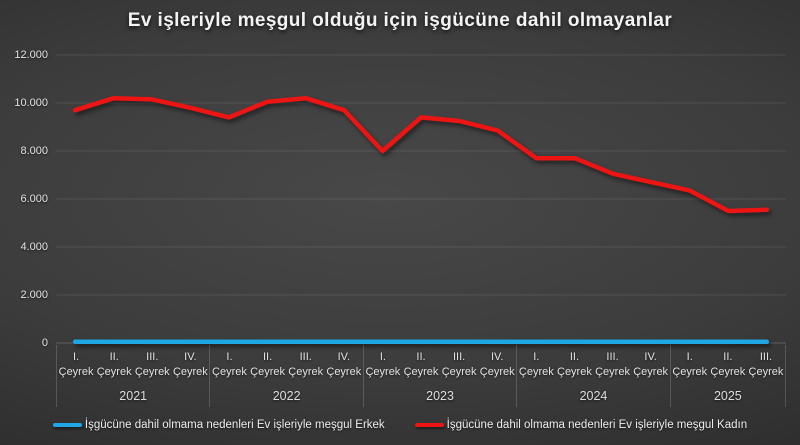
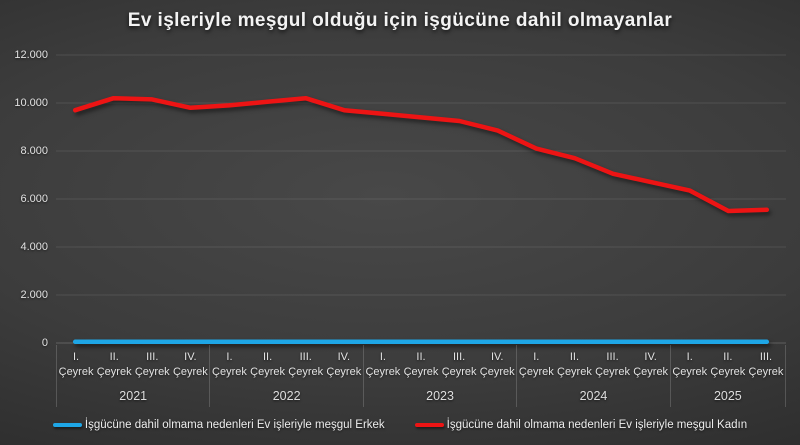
İşgücüne dahil olmama nedenleri Ev işleriyle meşgul Kadın/2022 I. Çeyrek: 9400 -> 9900
İşgücüne dahil olmama nedenleri Ev işleriyle meşgul Kadın/2023 I. Çeyrek: 8000 -> 9600
İşgücüne dahil olmama nedenleri Ev işleriyle meşgul Kadın/2024 I. Çeyrek: 7700 -> 8100
